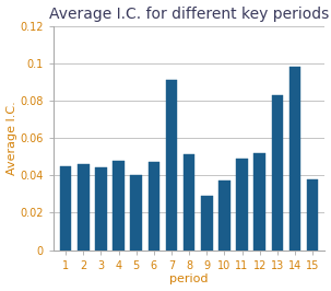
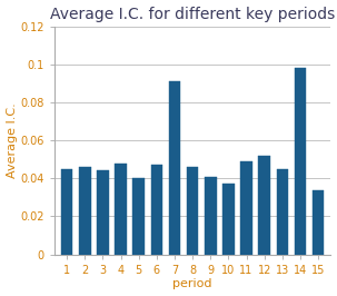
8: 0.051 -> 0.046
9: 0.029 -> 0.041
13: 0.083 -> 0.045
15: 0.038 -> 0.034
